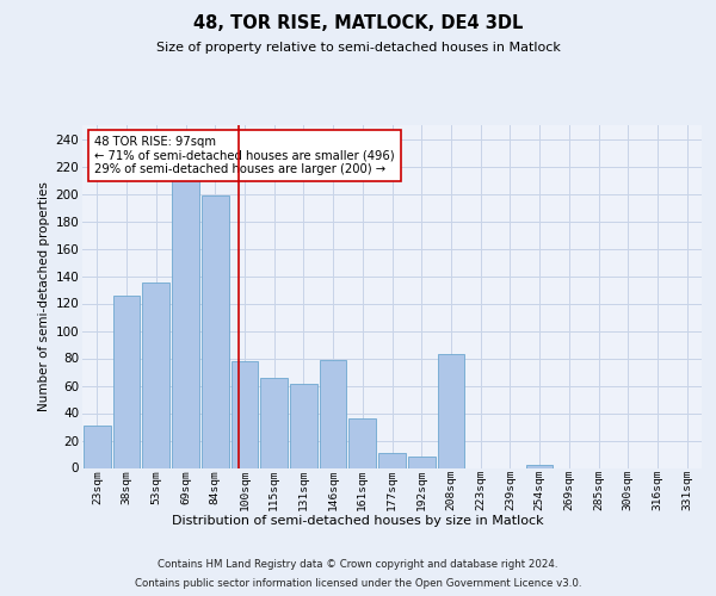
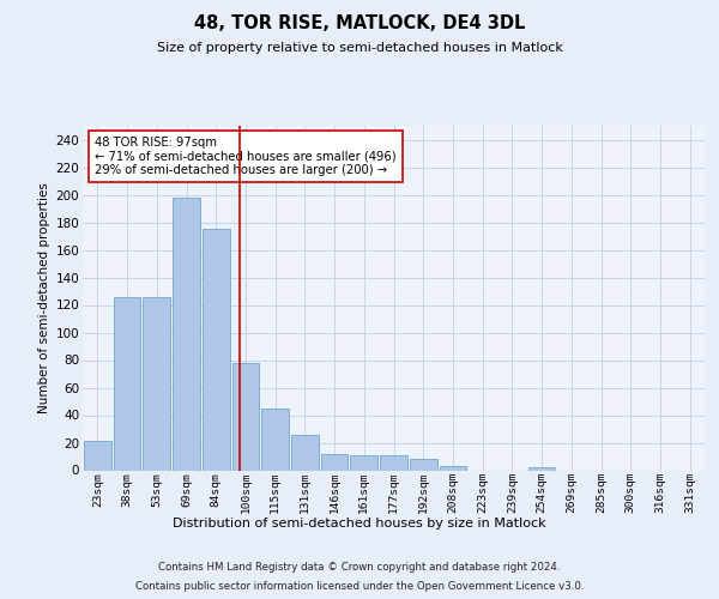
23sqm: 31 -> 21
53sqm: 135 -> 126
69sqm: 211 -> 198
84sqm: 199 -> 175
115sqm: 66 -> 45
131sqm: 61 -> 26
146sqm: 79 -> 12
161sqm: 36 -> 11
208sqm: 83 -> 3
